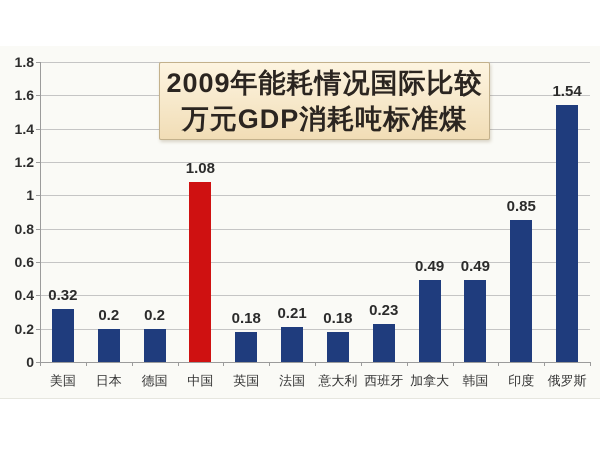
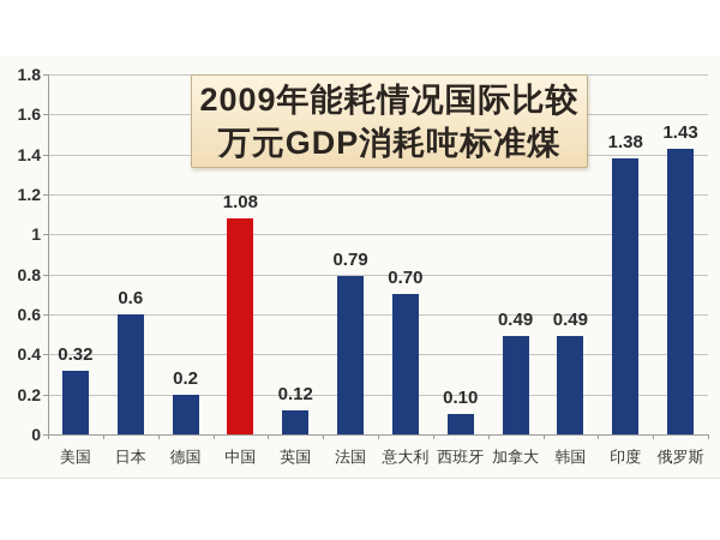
日本: 0.2 -> 0.6
英国: 0.18 -> 0.12
法国: 0.21 -> 0.79
意大利: 0.18 -> 0.70
西班牙: 0.23 -> 0.10
印度: 0.85 -> 1.38
俄罗斯: 1.54 -> 1.43
